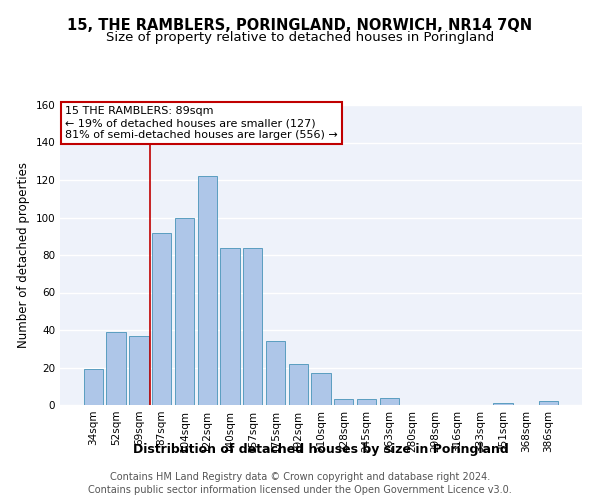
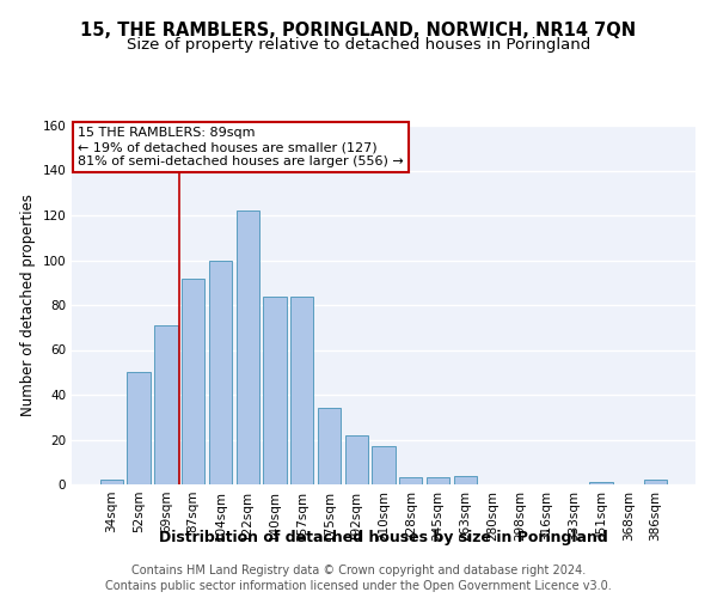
34sqm: 19 -> 2
52sqm: 39 -> 50
69sqm: 37 -> 71
